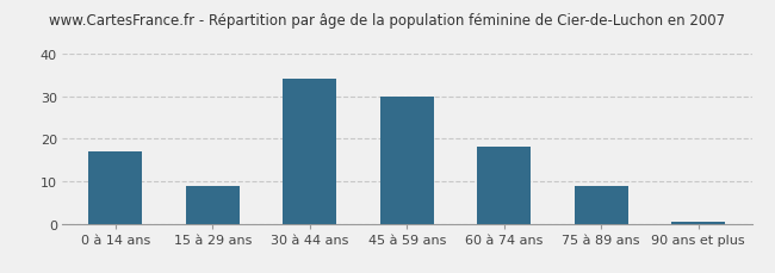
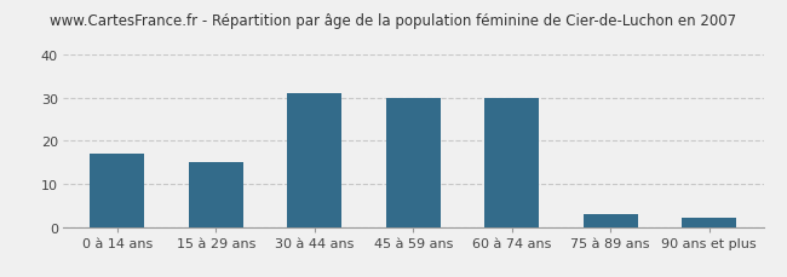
15 à 29 ans: 9.0 -> 15.0
30 à 44 ans: 34.0 -> 31.0
60 à 74 ans: 18.0 -> 30.0
75 à 89 ans: 9.0 -> 3.0
90 ans et plus: 0.5 -> 2.0
